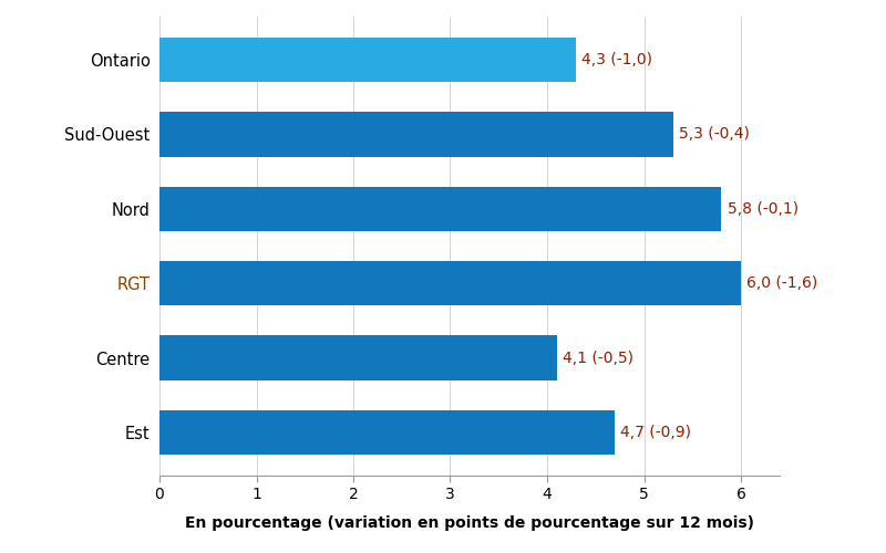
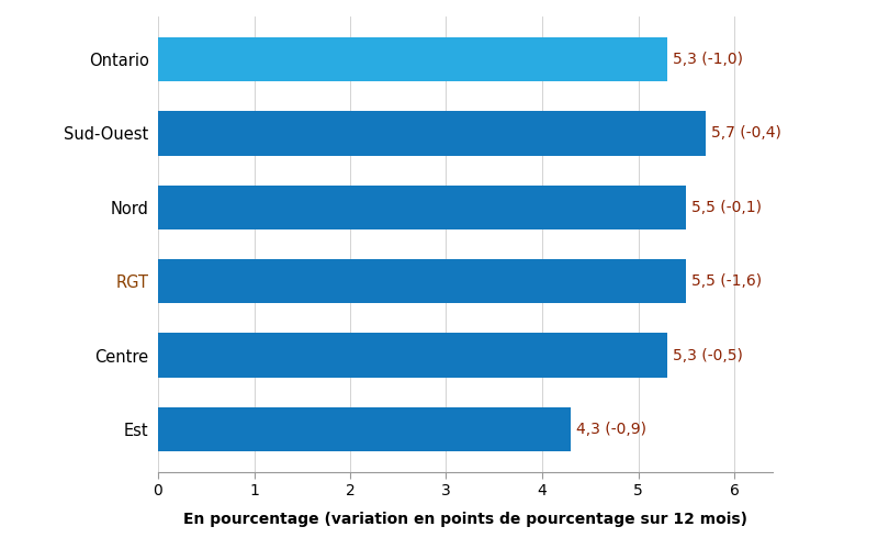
Ontario: 4,3 -> 5,3
Sud-Ouest: 5,3 -> 5,7
Nord: 5,8 -> 5,5
RGT: 6,0 -> 5,5
Centre: 4,1 -> 5,3
Est: 4,7 -> 4,3
